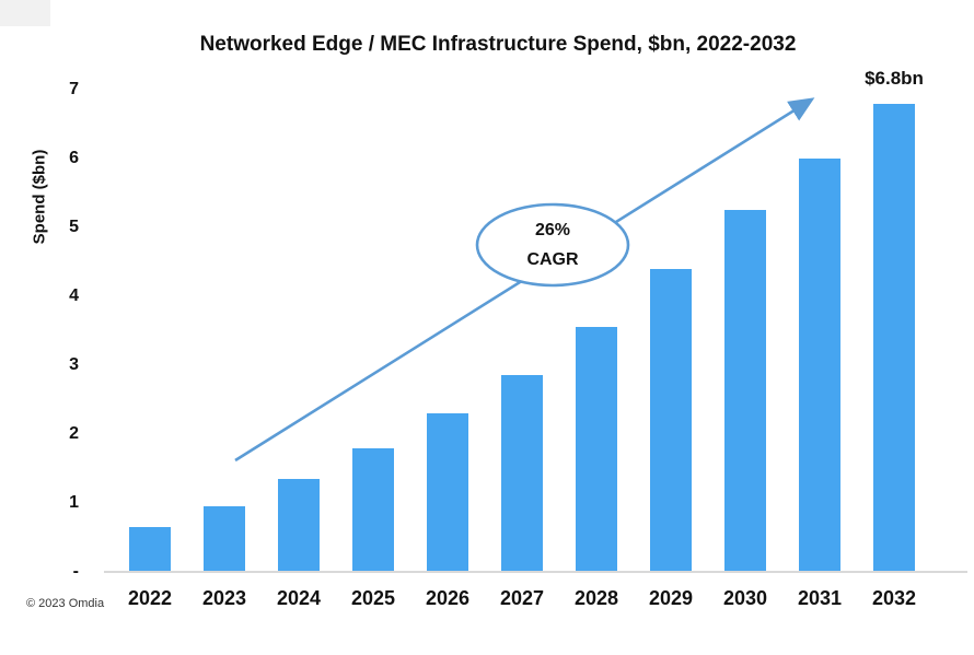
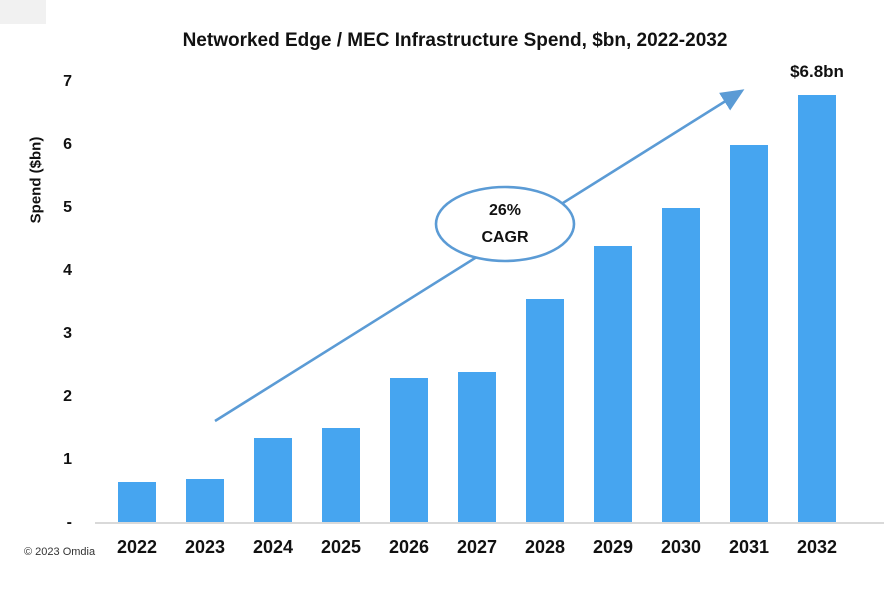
2023: 0.9 -> 0.7
2025: 1.8 -> 1.5
2027: 2.9 -> 2.4
2030: 5.2 -> 5.0
